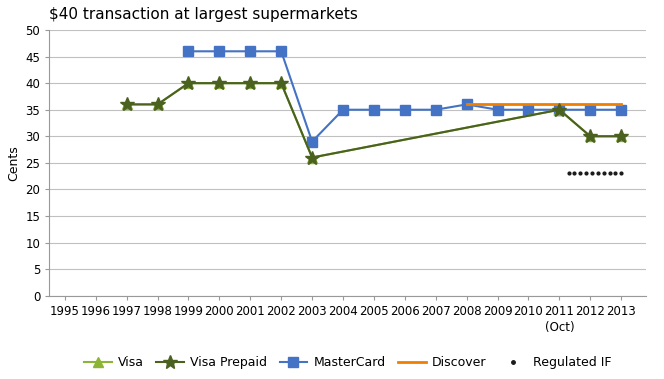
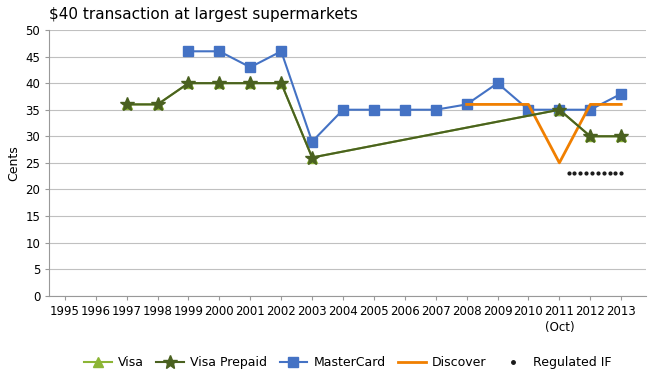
MasterCard/2001: 46 -> 43
MasterCard/2009: 35 -> 40
Discover/2011: 36 -> 25
MasterCard/2013: 35 -> 38
